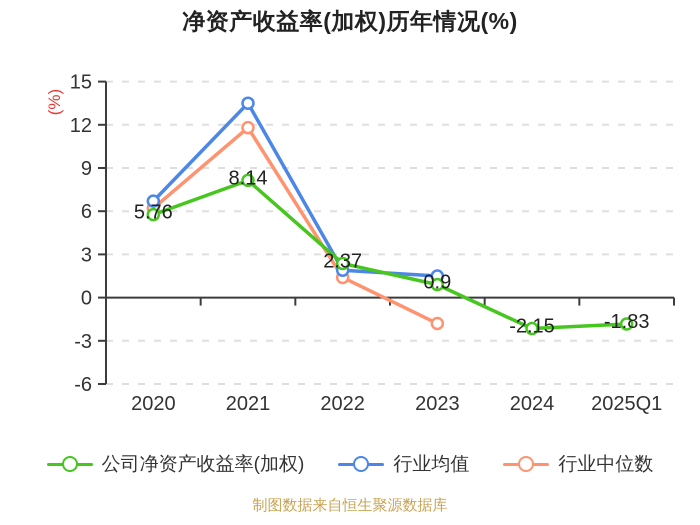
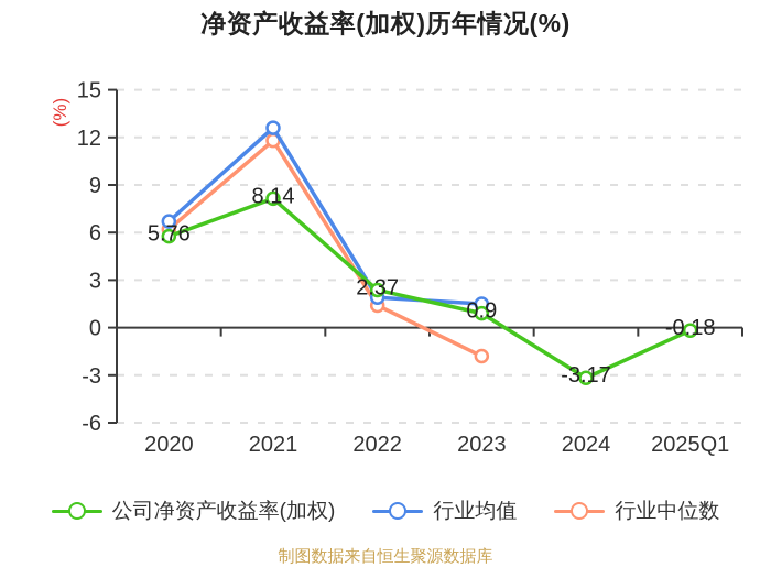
行业均值/2021: 13.5 -> 12.6
公司净资产收益率(加权)/2024: -2.15 -> -3.17
公司净资产收益率(加权)/2025Q1: -1.83 -> -0.18
